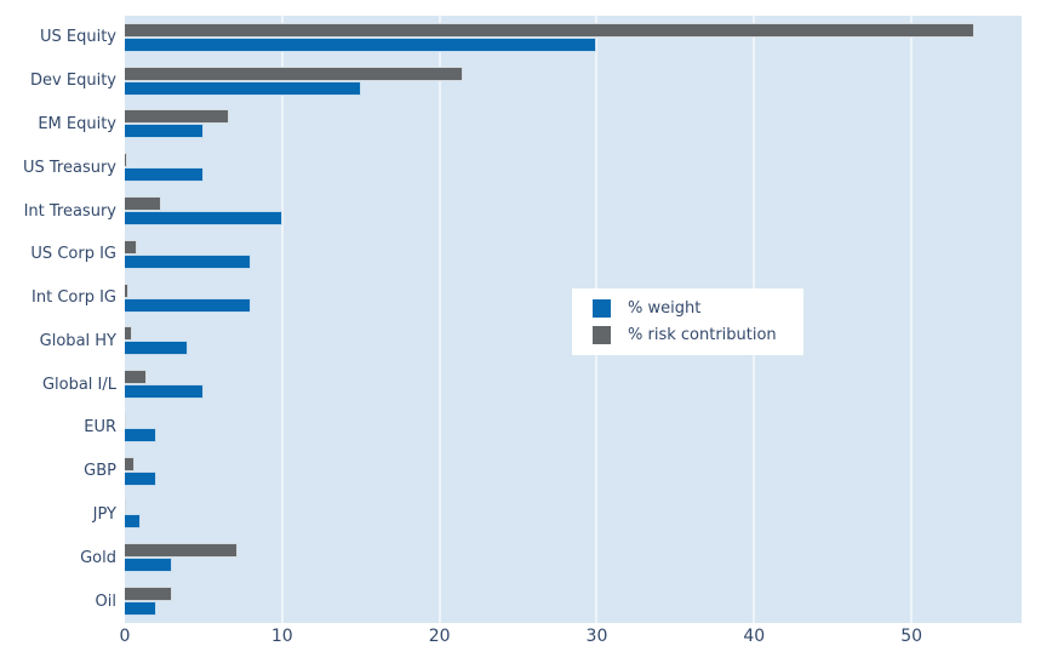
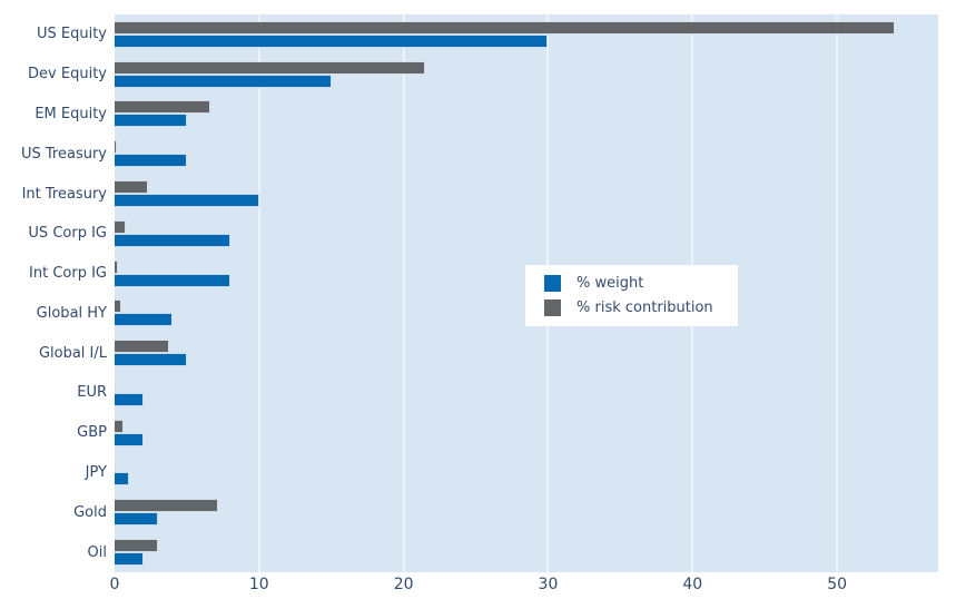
% risk contribution/Global I/L: 1.4 -> 3.8
